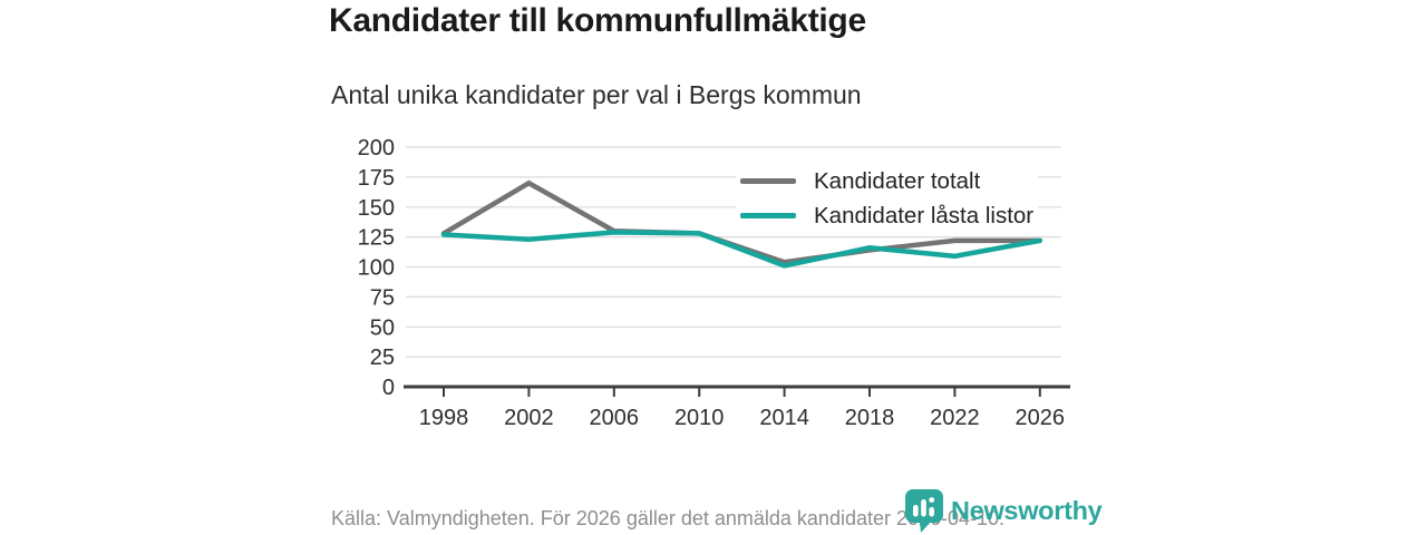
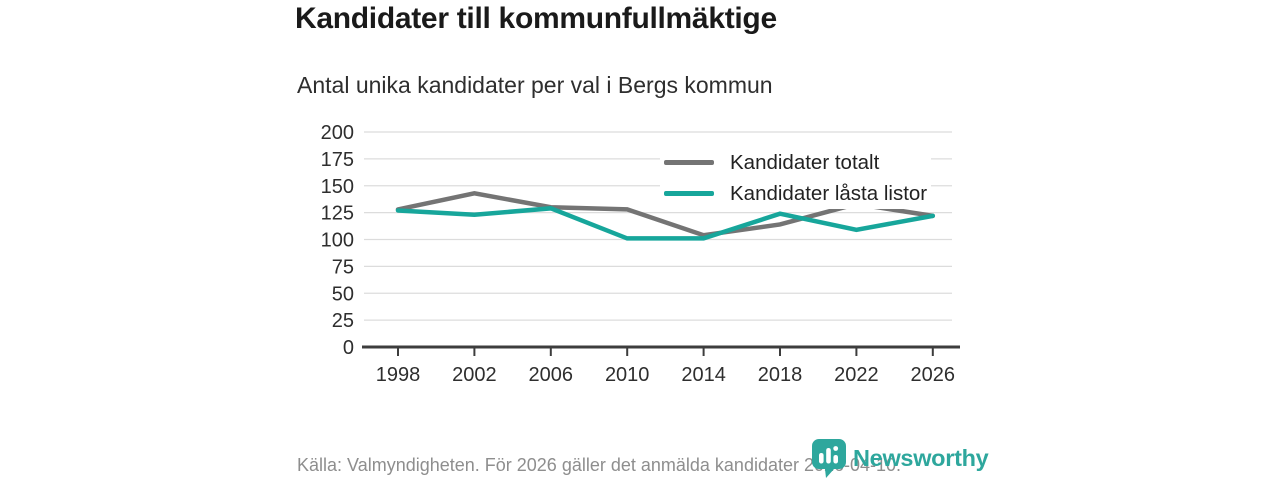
Kandidater totalt/2002: 170 -> 143
Kandidater låsta listor/2010: 128 -> 101
Kandidater låsta listor/2018: 116 -> 124
Kandidater totalt/2022: 122 -> 133
